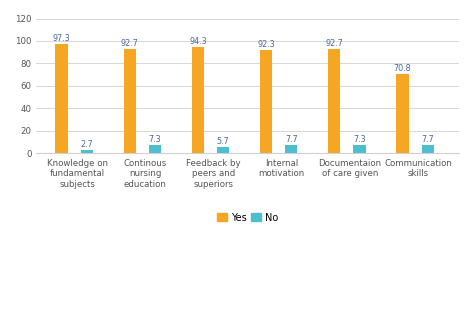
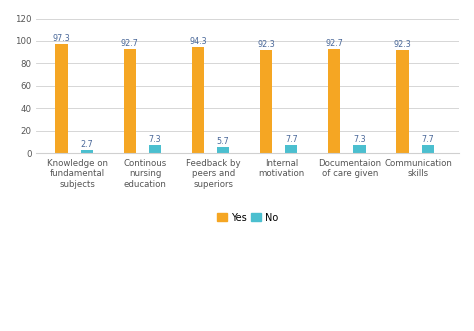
Yes/Communication skills: 70.8 -> 92.3
